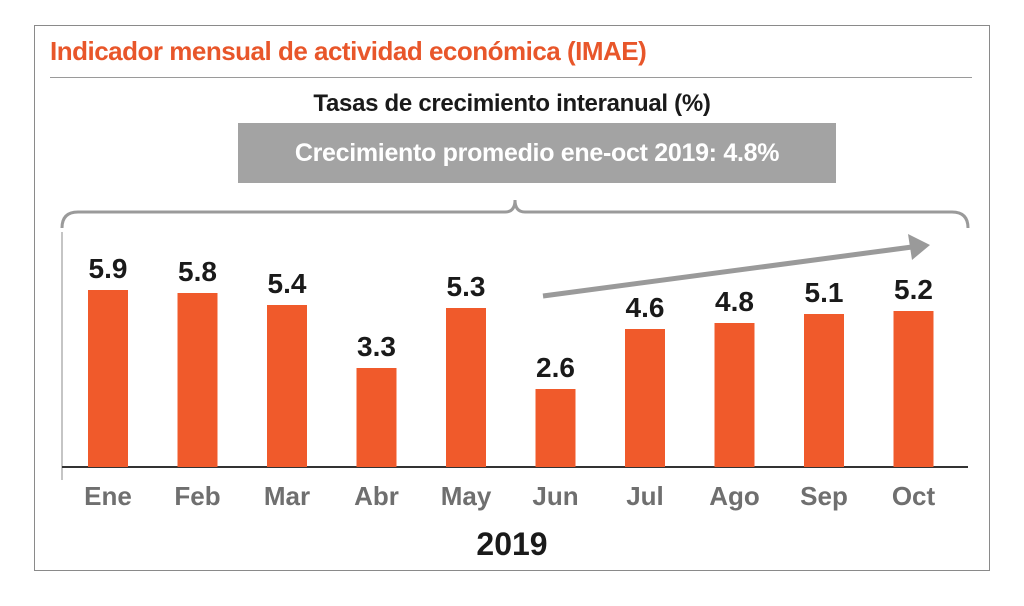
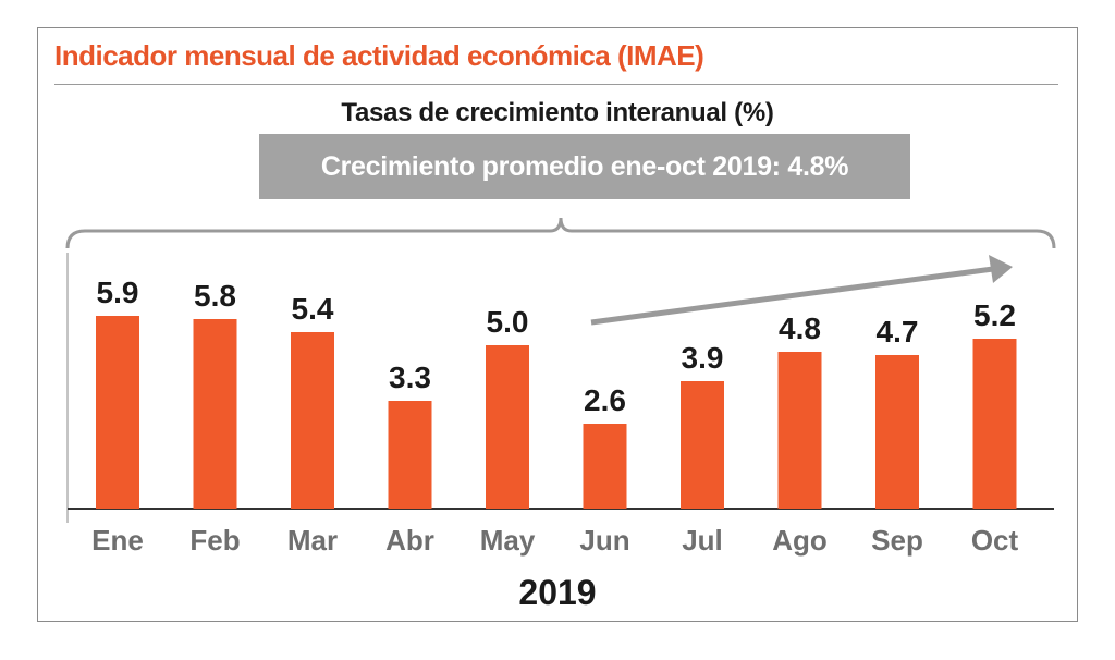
May: 5.3 -> 5.0
Jul: 4.6 -> 3.9
Sep: 5.1 -> 4.7
